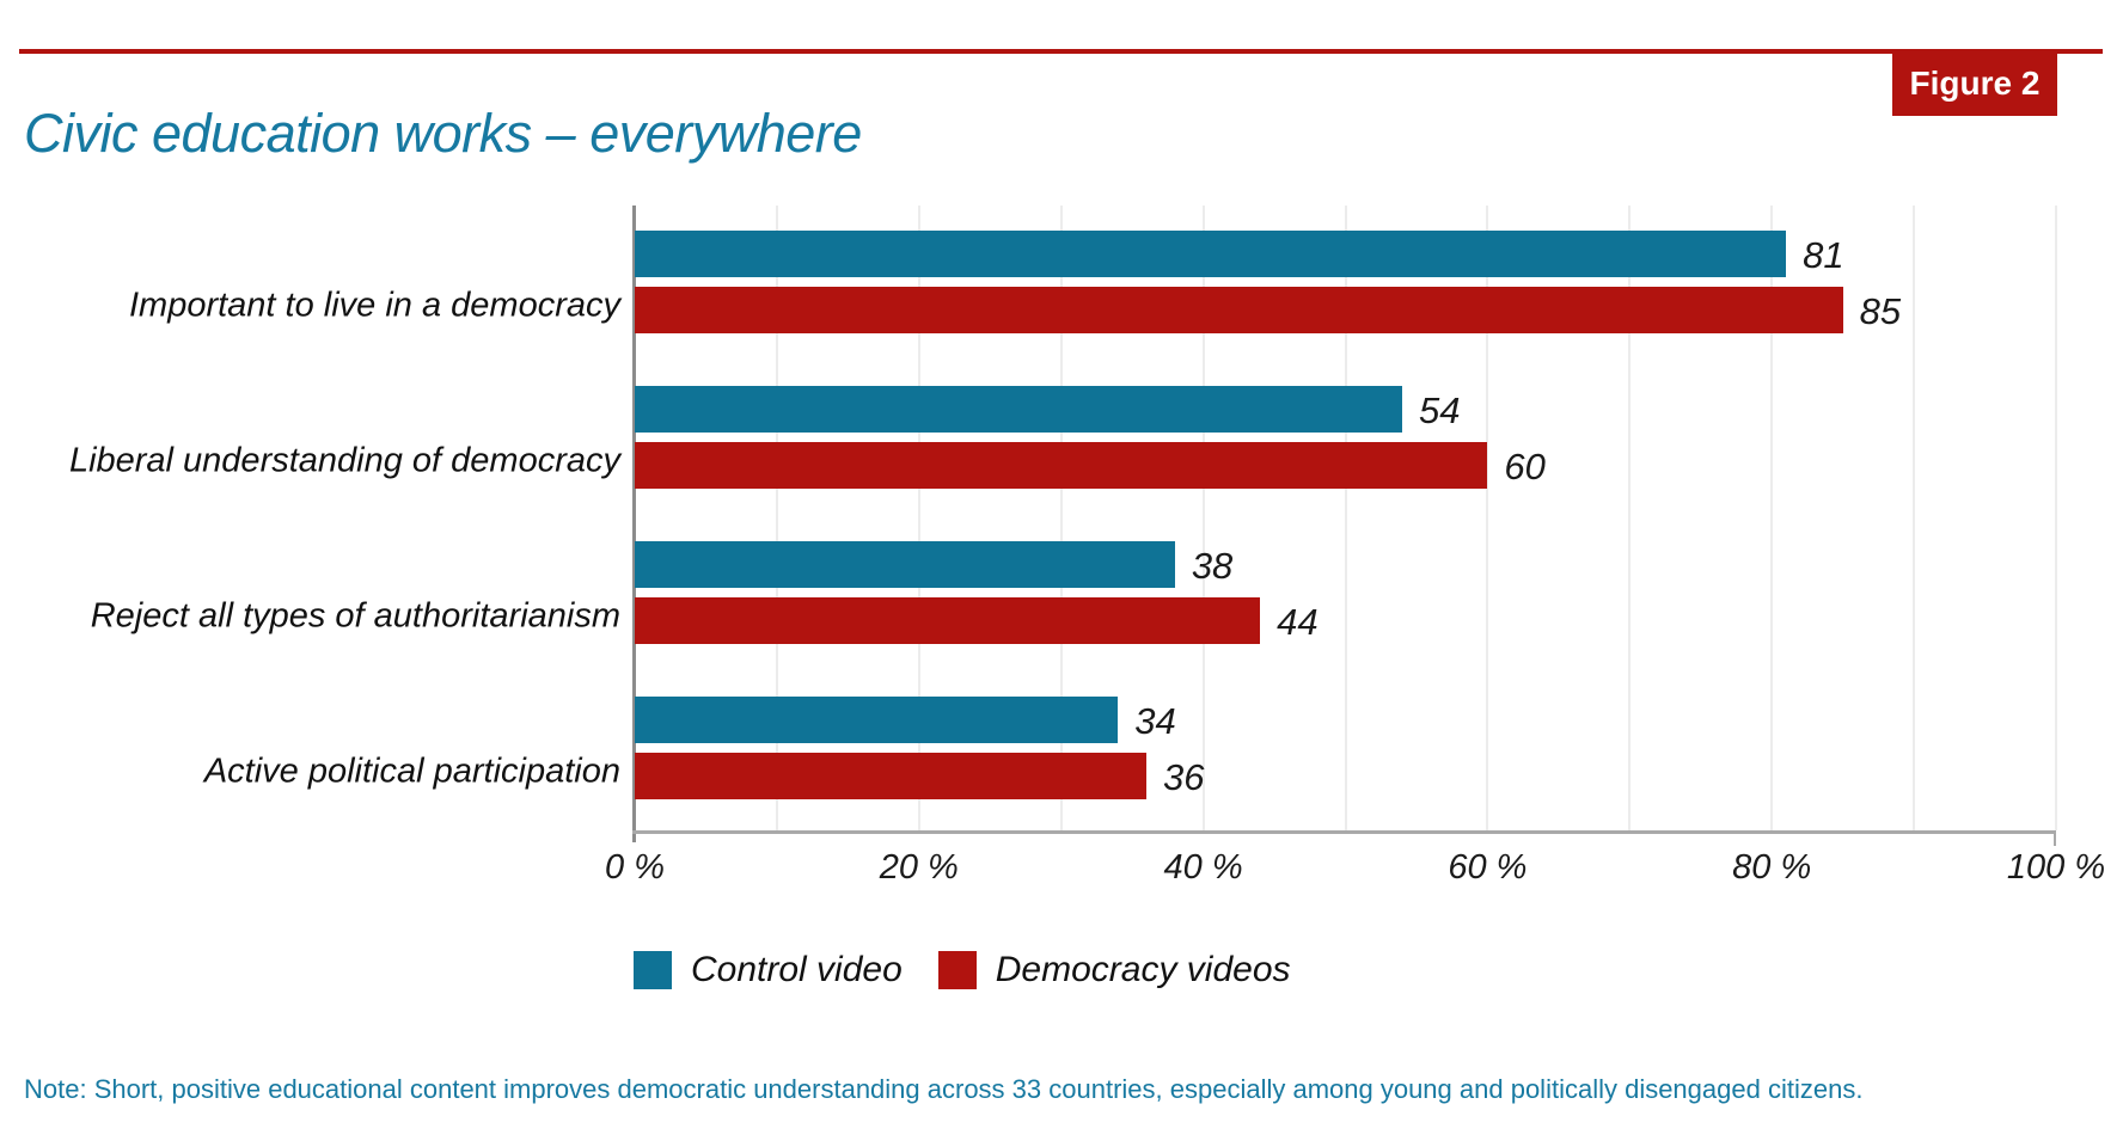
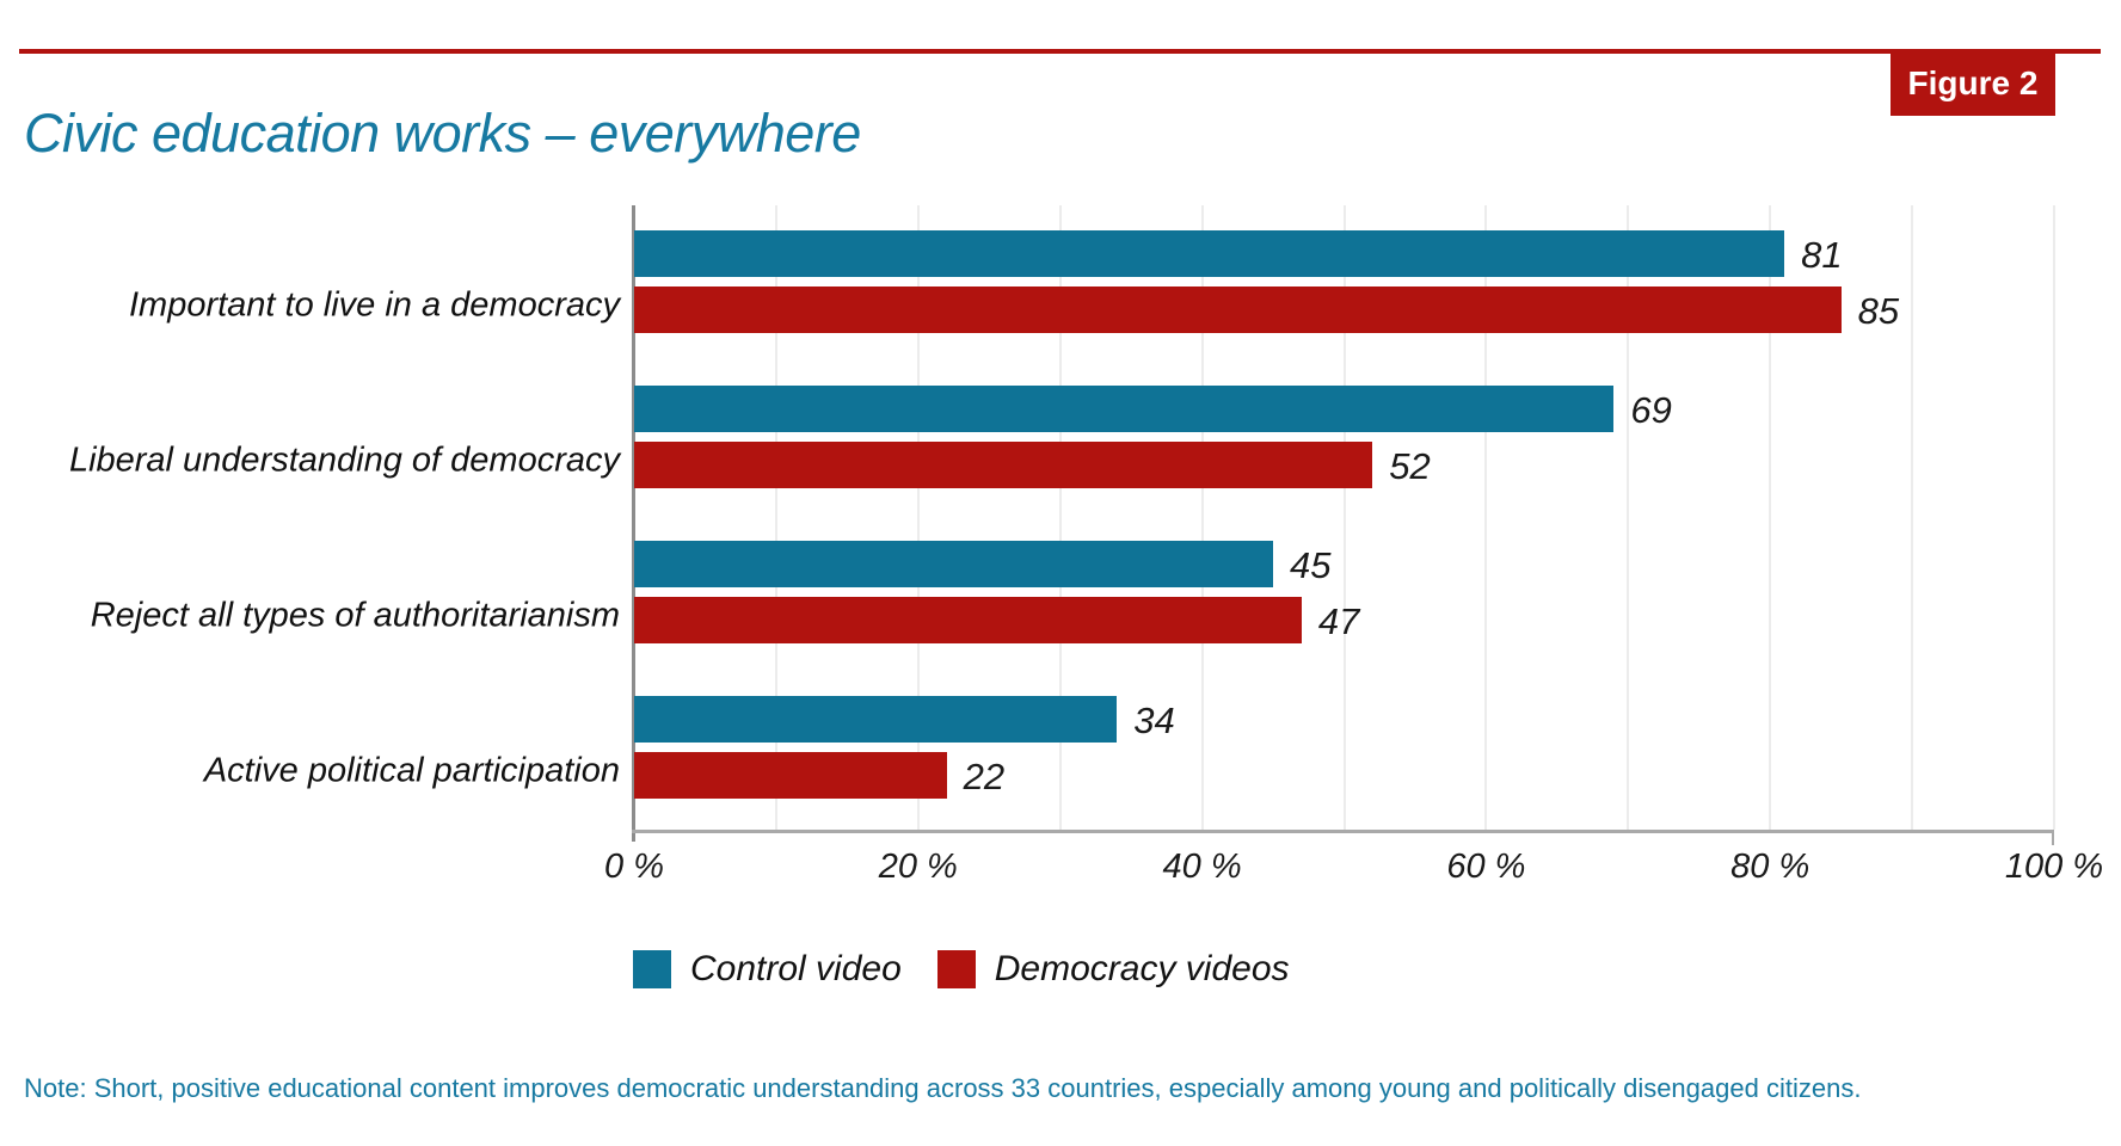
Control video/Liberal understanding of democracy: 54 -> 69
Democracy videos/Liberal understanding of democracy: 60 -> 52
Control video/Reject all types of authoritarianism: 38 -> 45
Democracy videos/Reject all types of authoritarianism: 44 -> 47
Democracy videos/Active political participation: 36 -> 22
